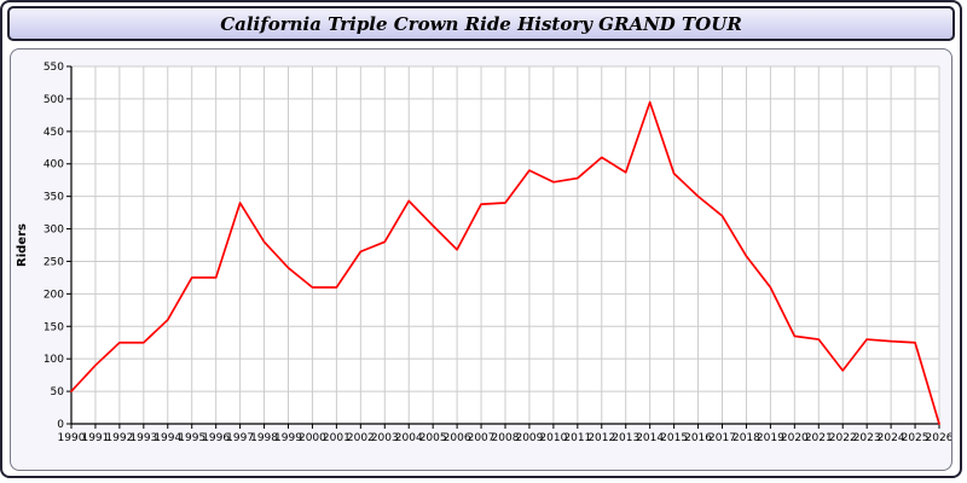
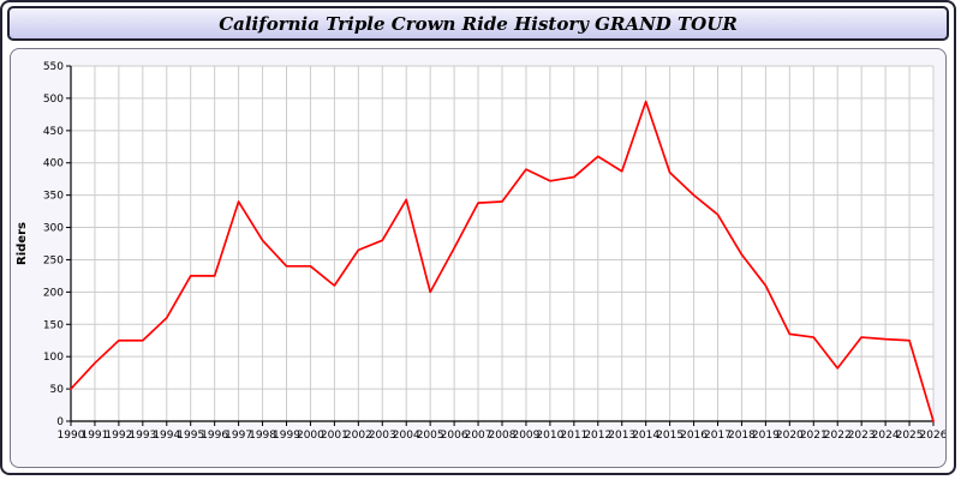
2000: 210 -> 240
2005: 300 -> 200
